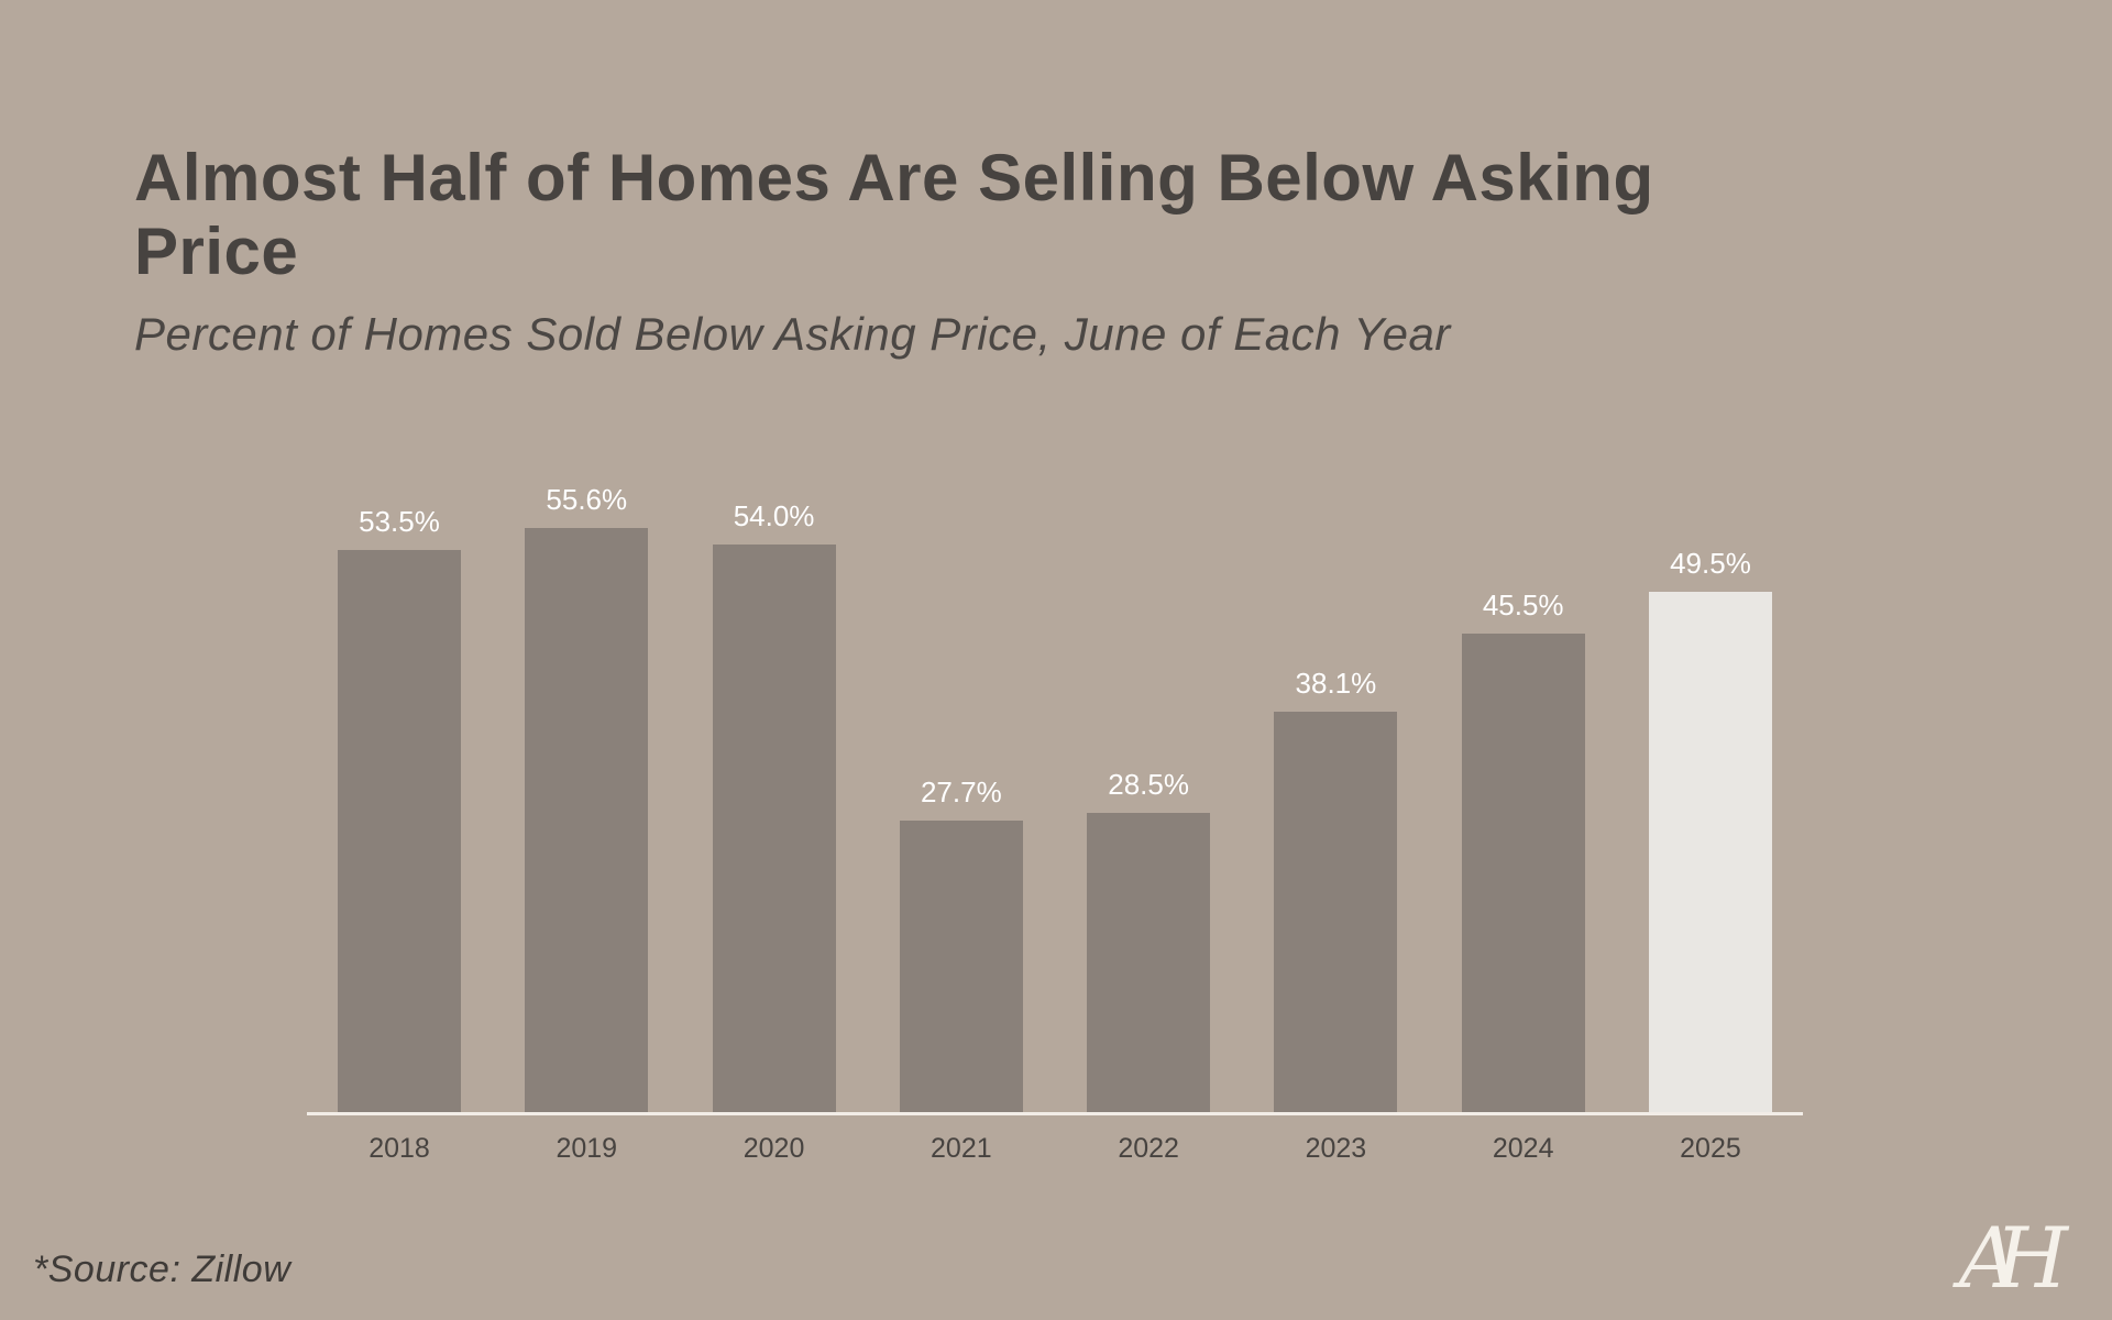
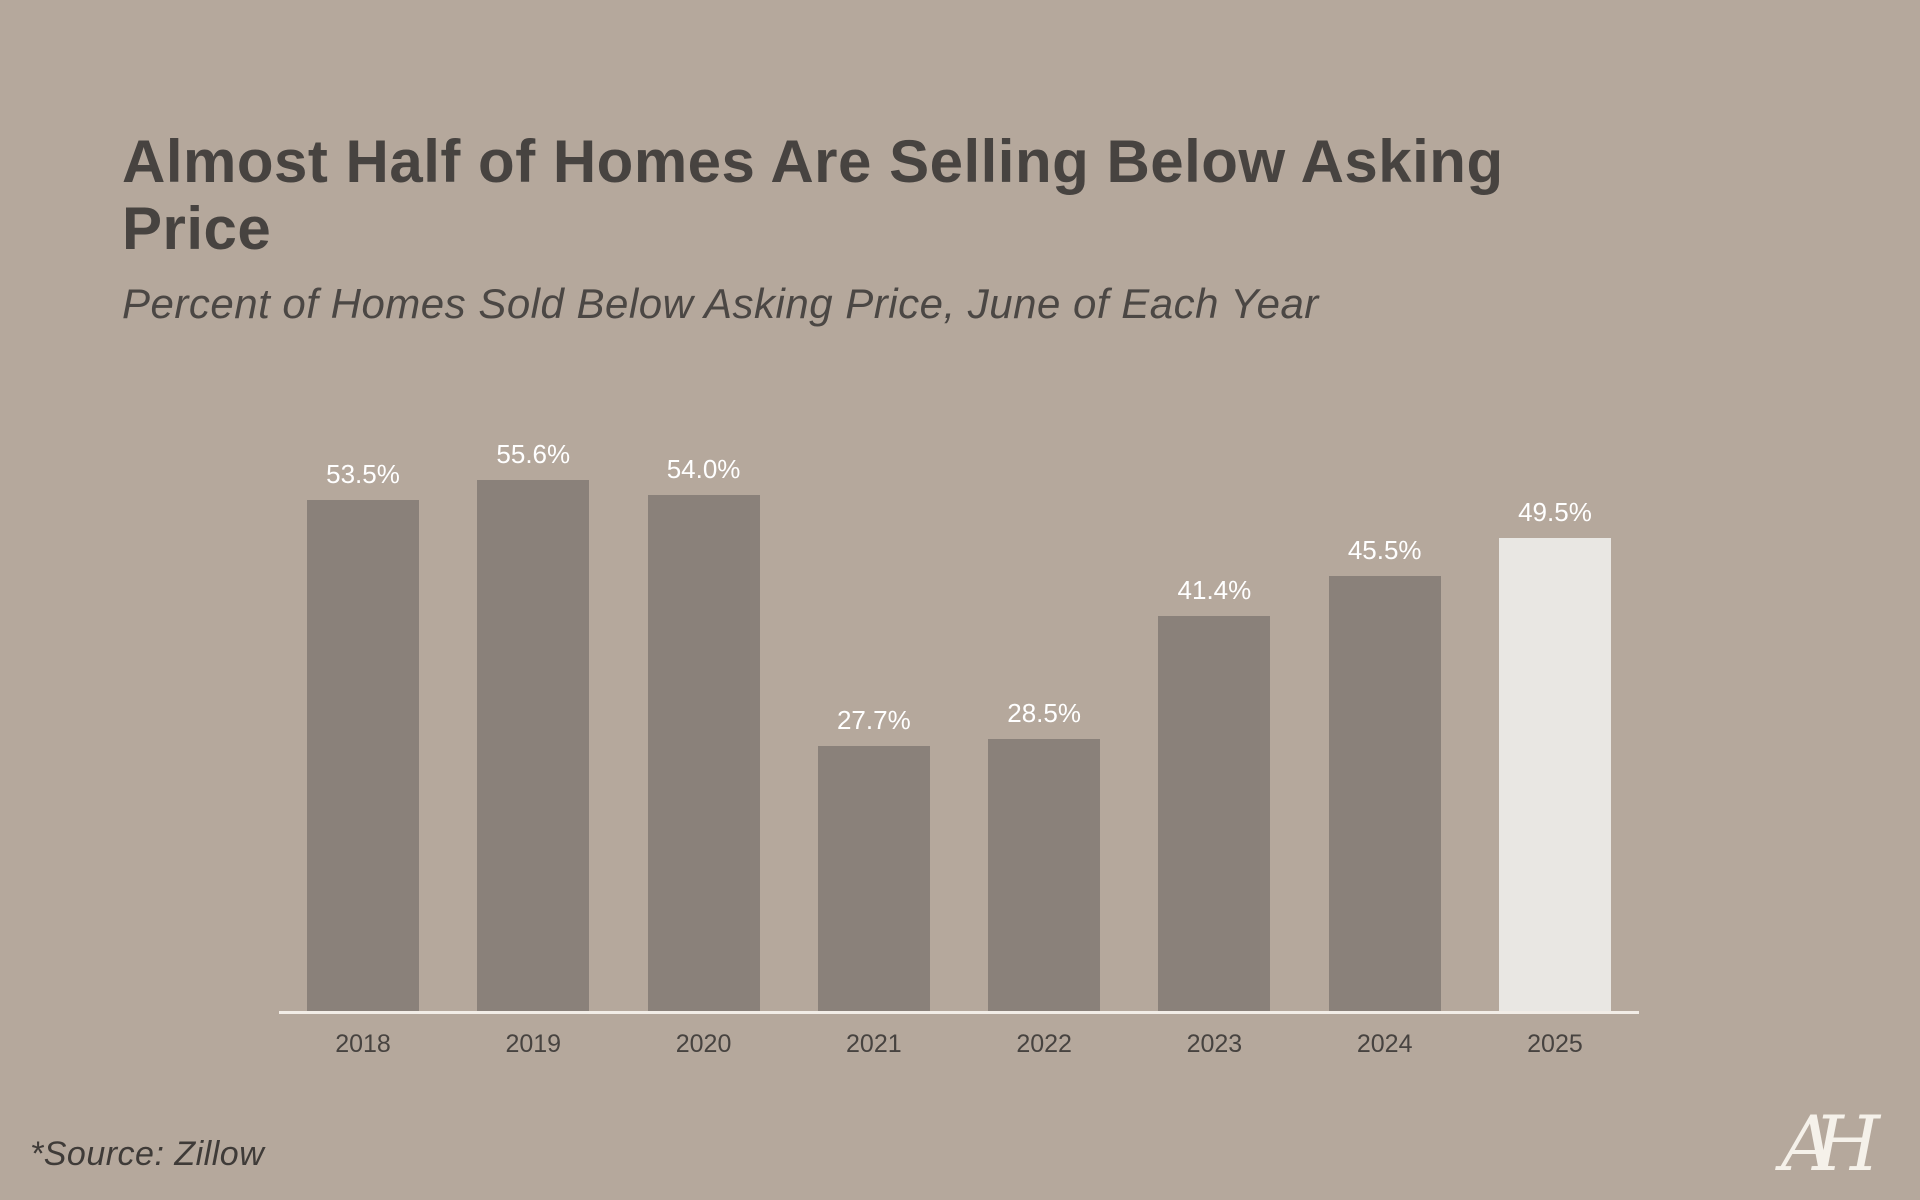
2023: 38.1% -> 41.4%
